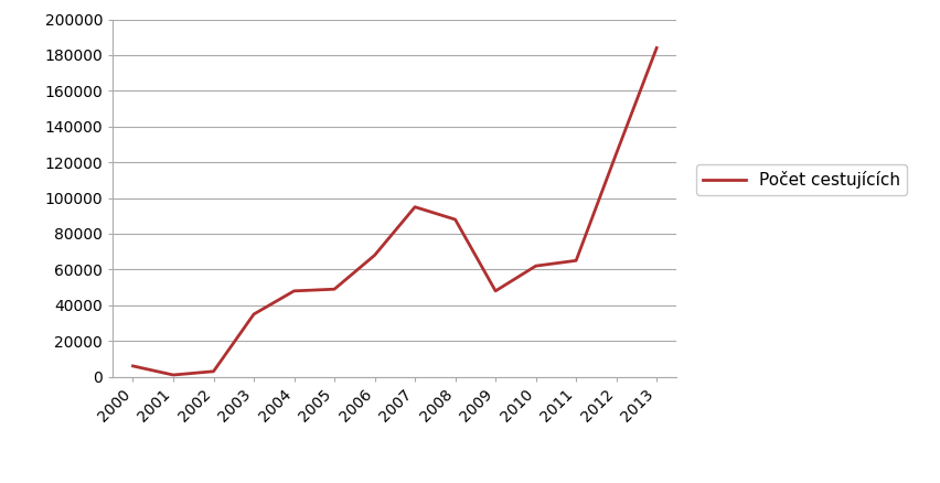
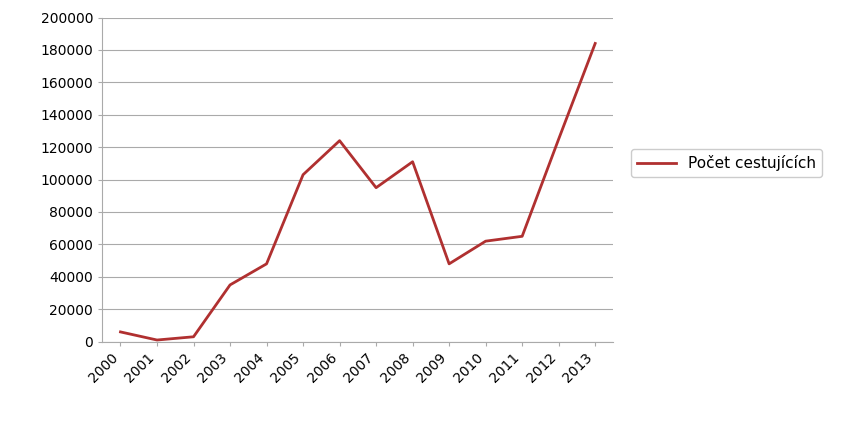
2005: 49000 -> 103000
2006: 68000 -> 124000
2008: 88000 -> 111000
